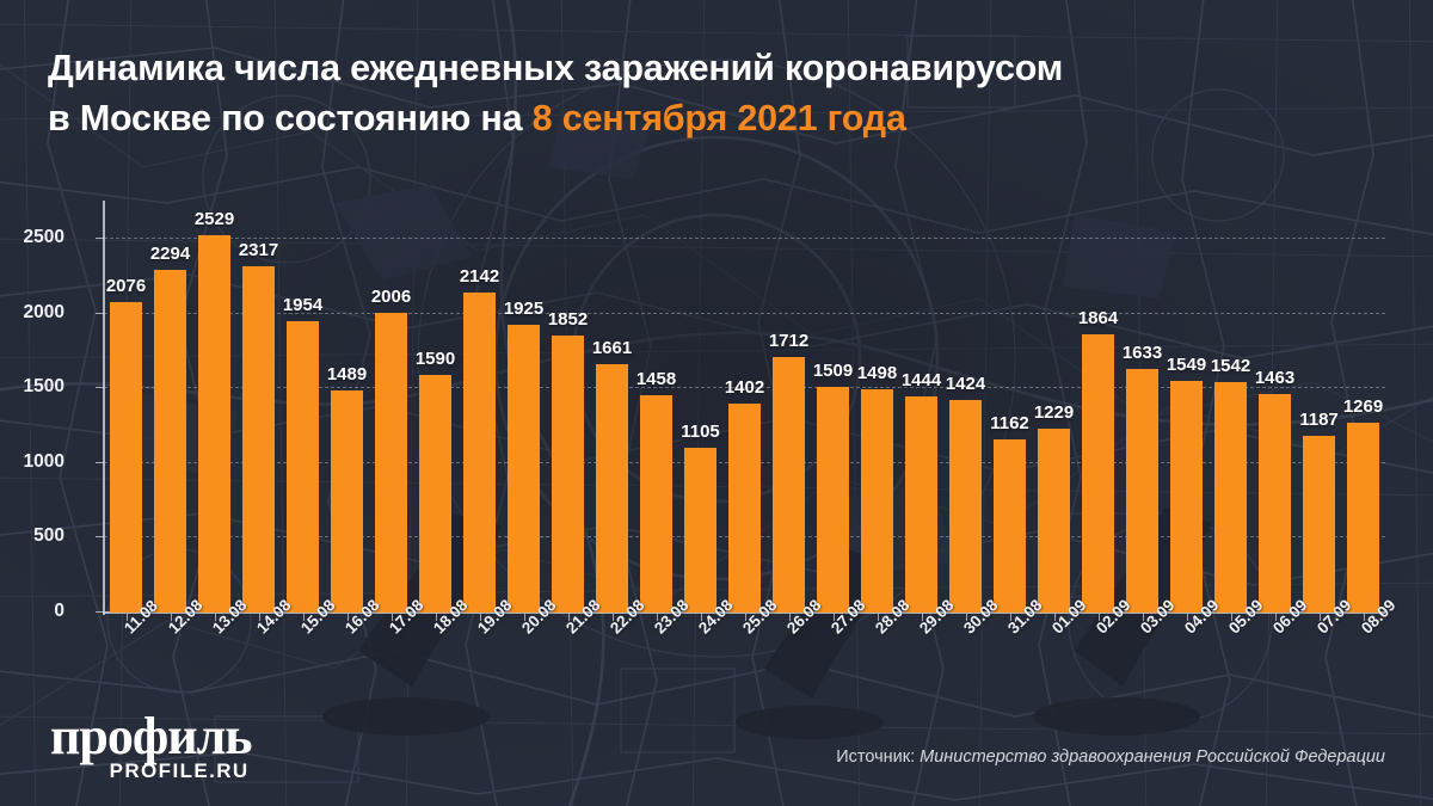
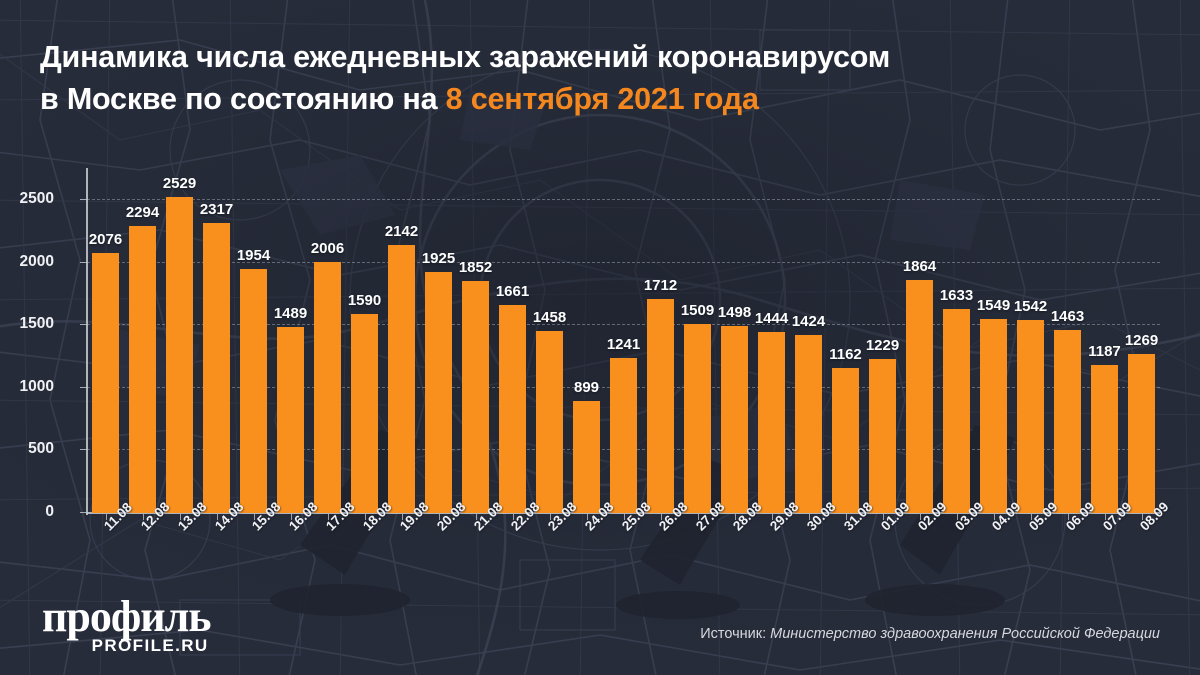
24.08: 1105 -> 899
25.08: 1402 -> 1241
